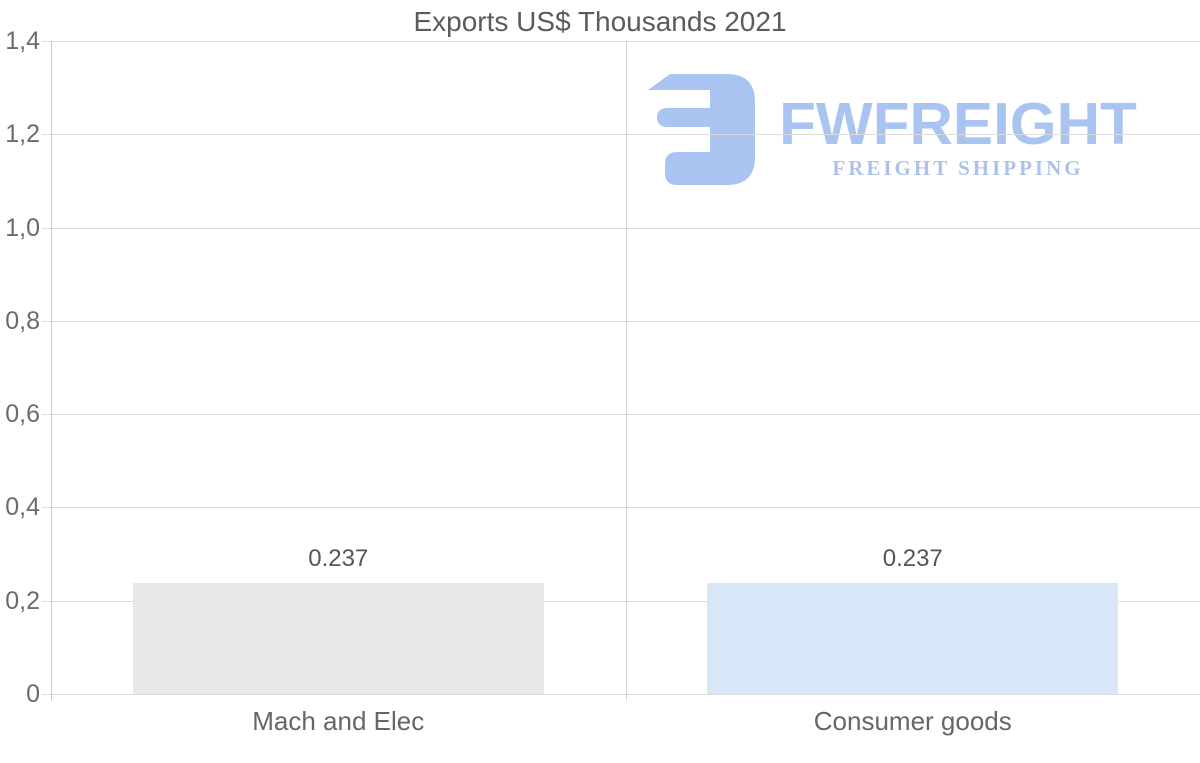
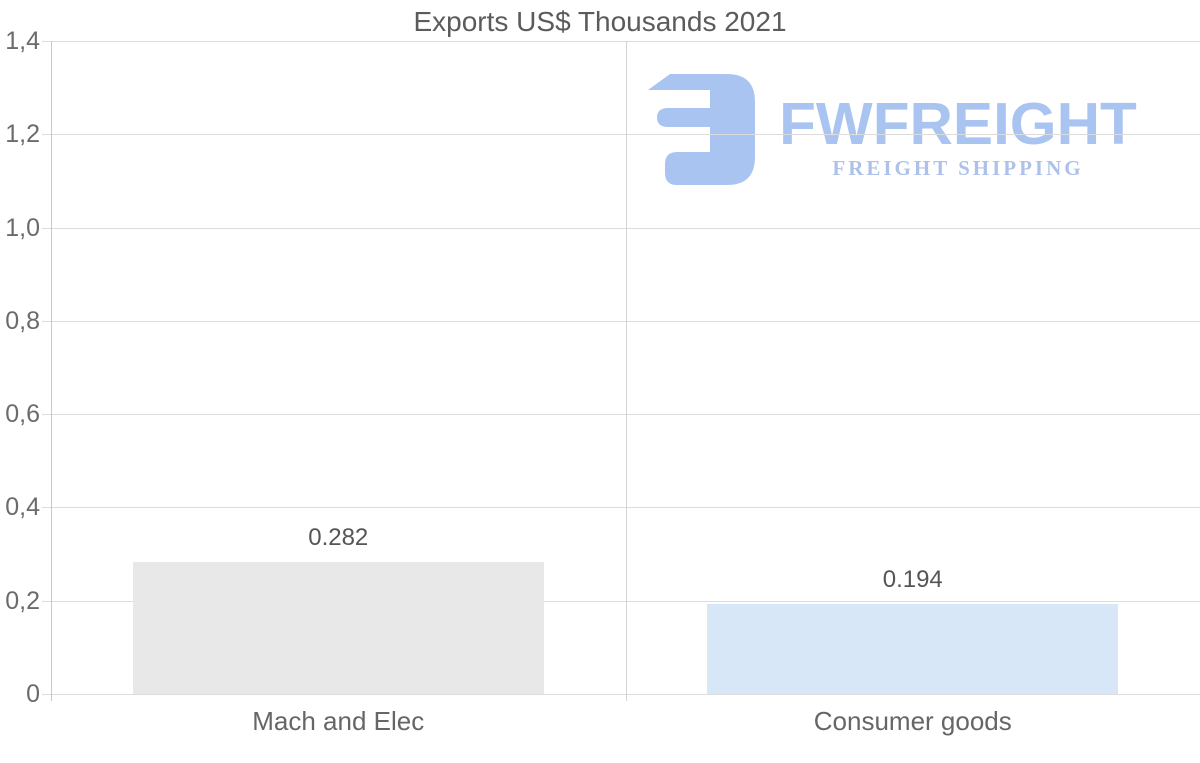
Mach and Elec: 0.237 -> 0.282
Consumer goods: 0.237 -> 0.194
